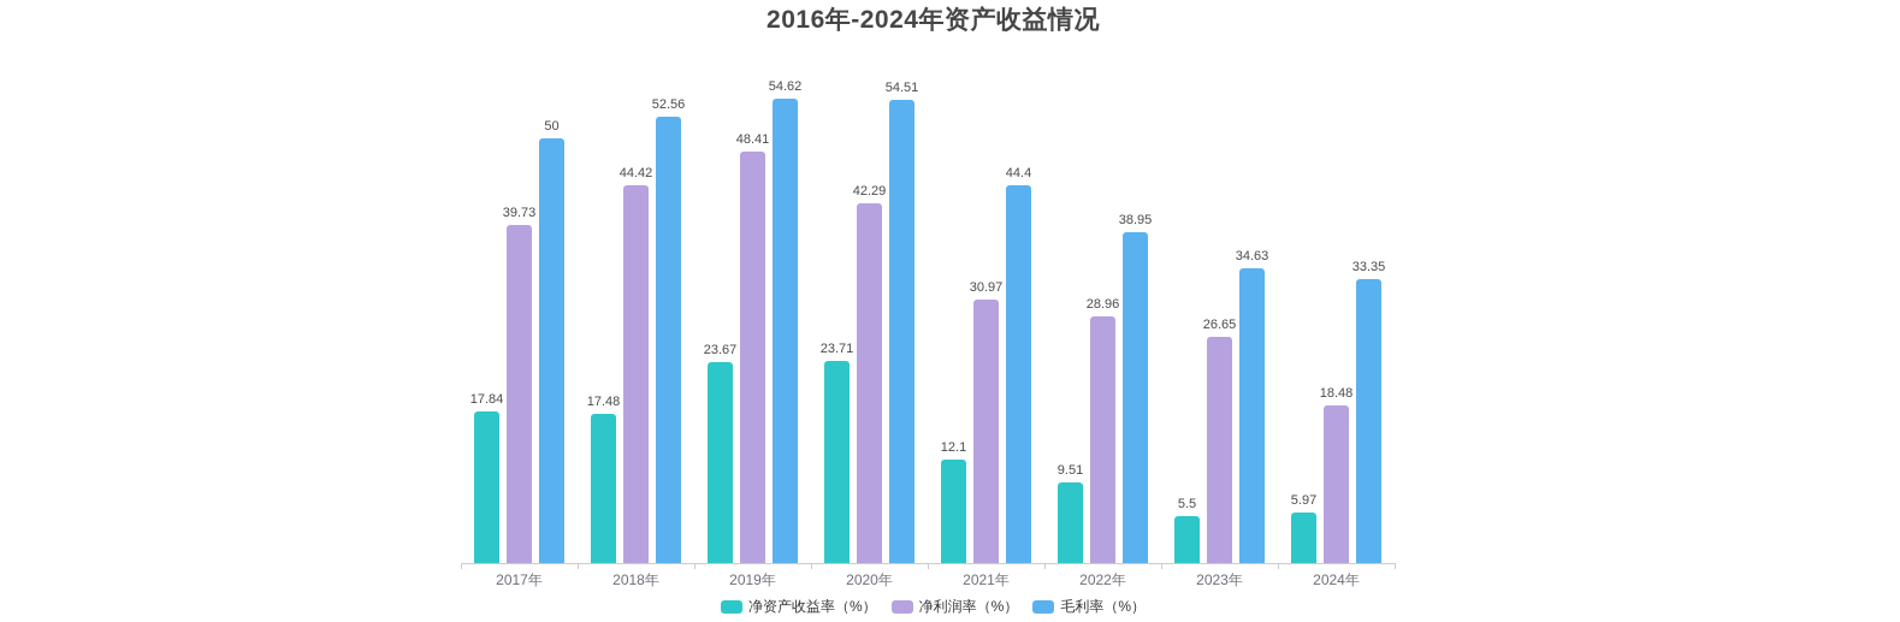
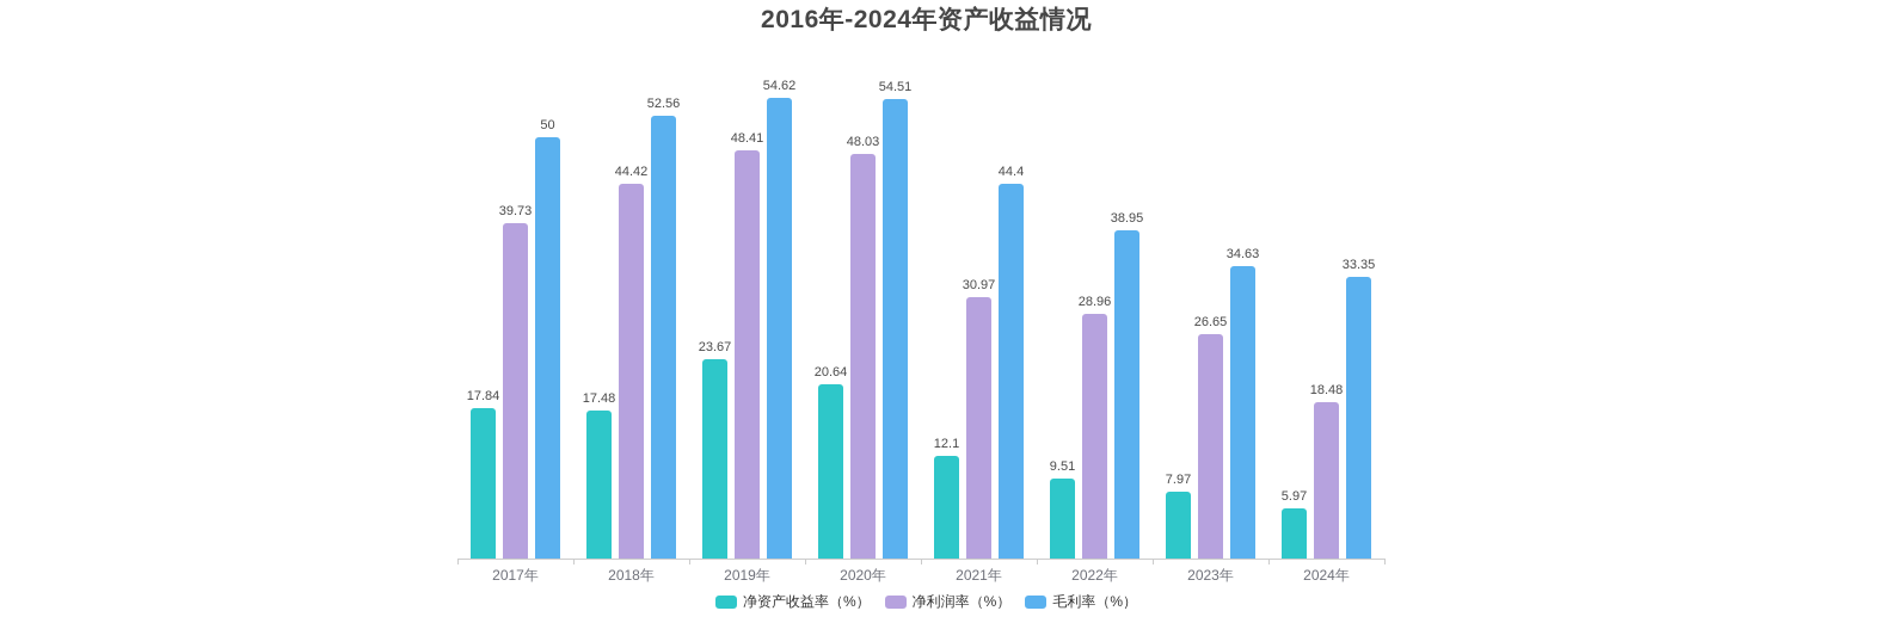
净资产收益率（%）/2020年: 23.71 -> 20.64
净利润率（%）/2020年: 42.29 -> 48.03
净资产收益率（%）/2023年: 5.5 -> 7.97
